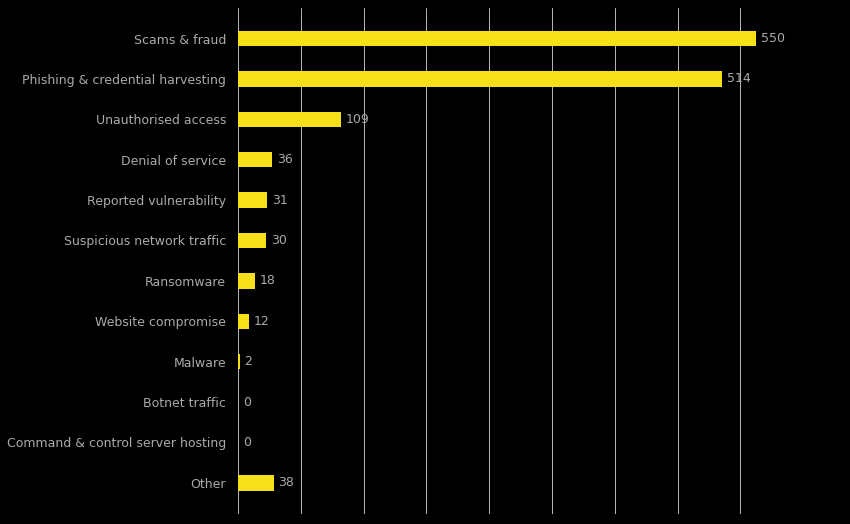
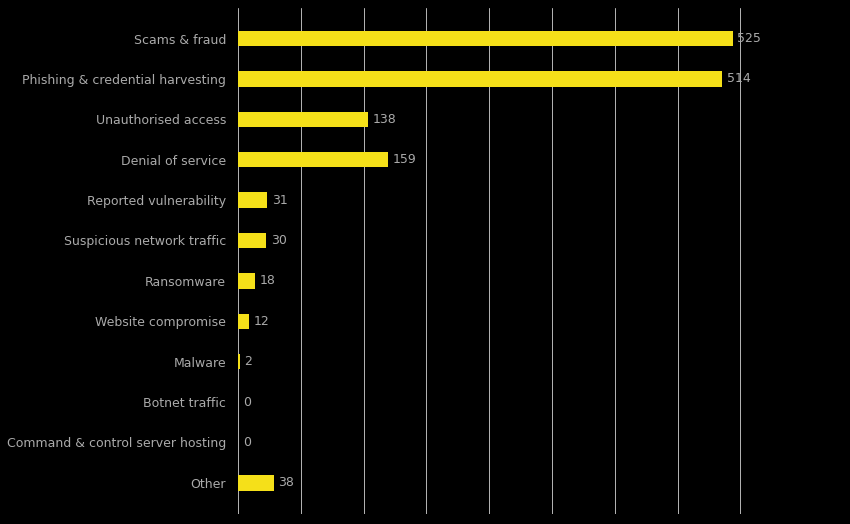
Scams & fraud: 550 -> 525
Unauthorised access: 109 -> 138
Denial of service: 36 -> 159
